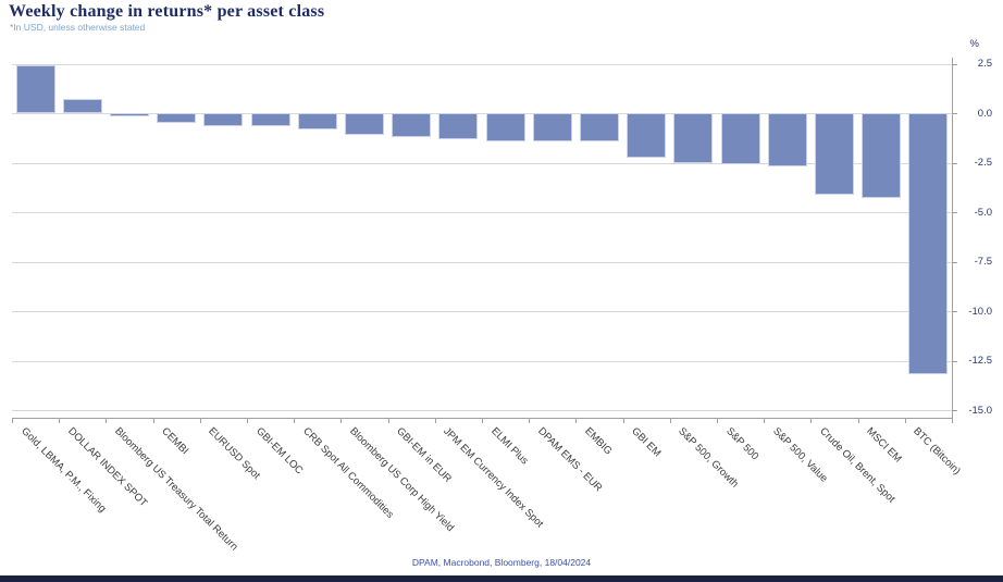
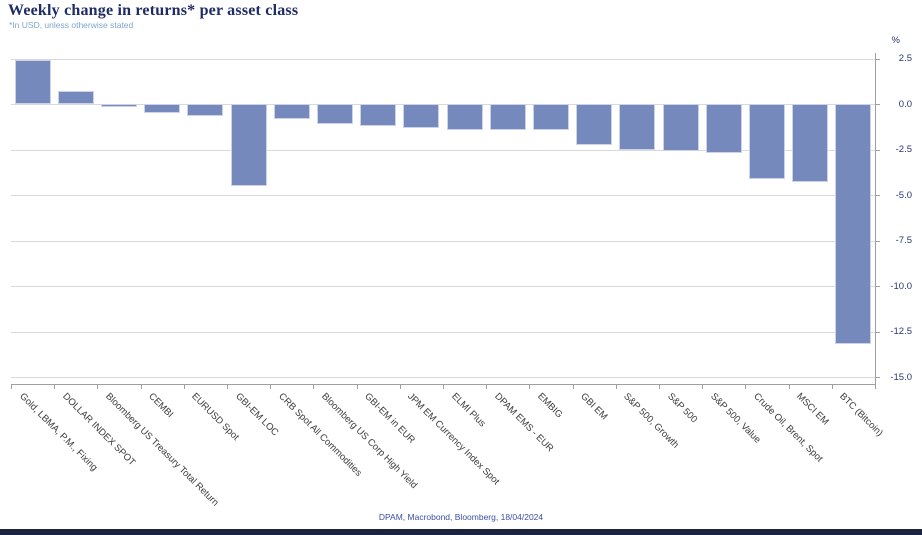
GBI-EM LOC: -0.7 -> -4.5
